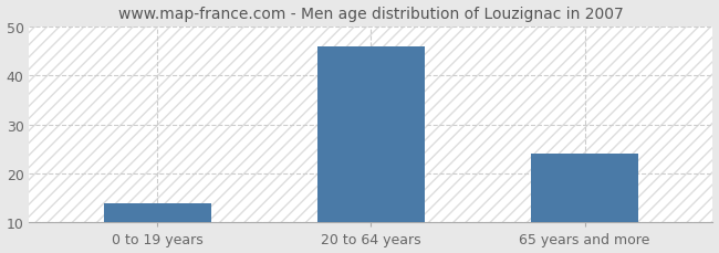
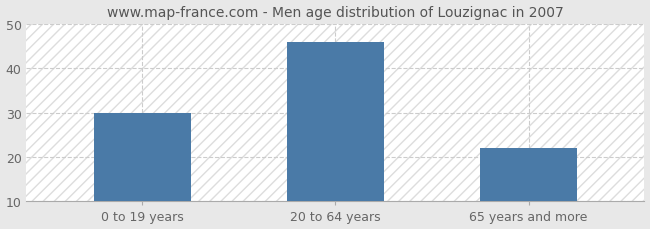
0 to 19 years: 14 -> 30
65 years and more: 24 -> 22
